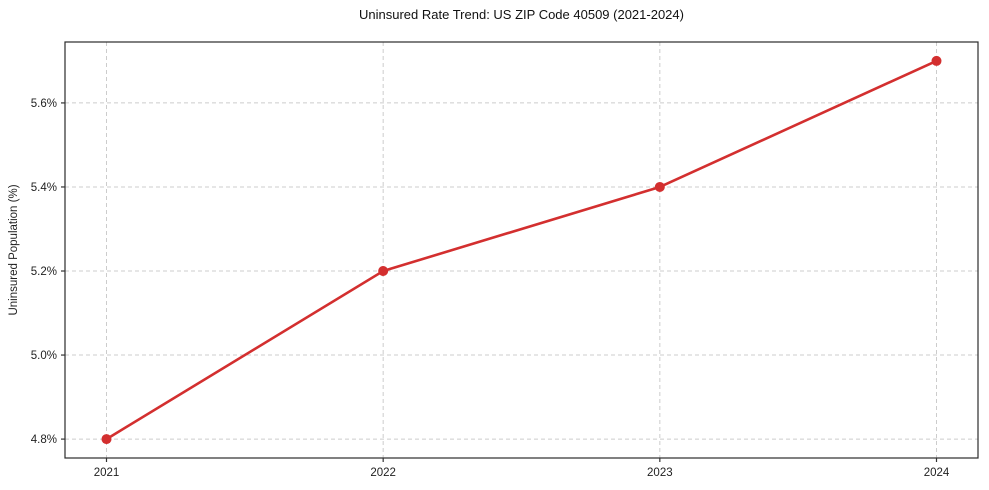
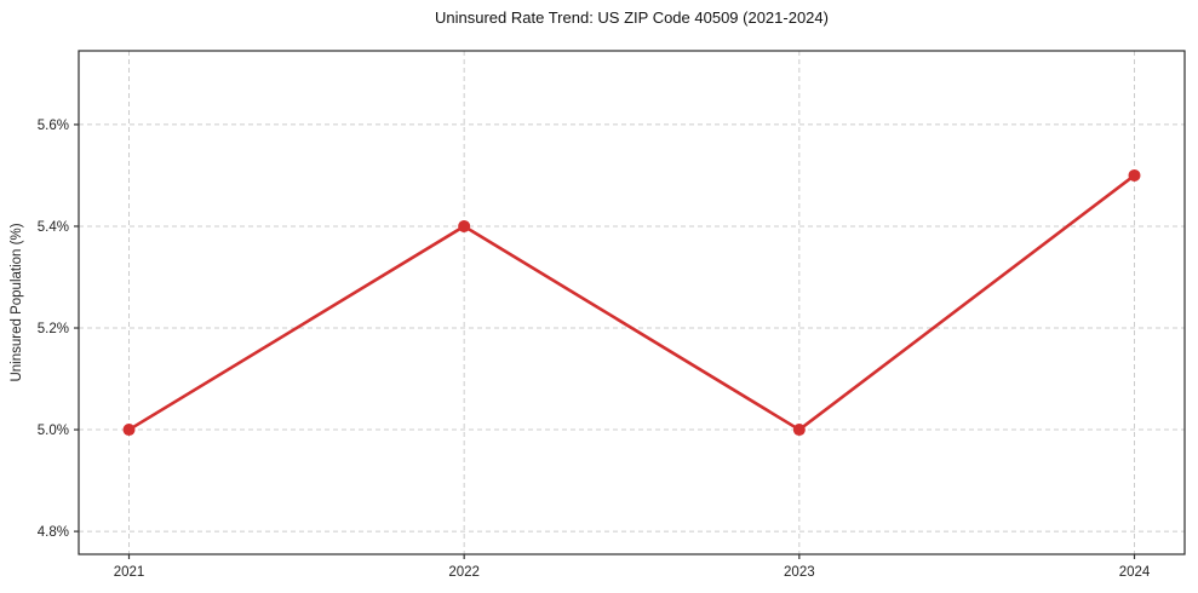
2021: 4.8% -> 5.0%
2022: 5.2% -> 5.4%
2023: 5.4% -> 5.0%
2024: 5.7% -> 5.5%
